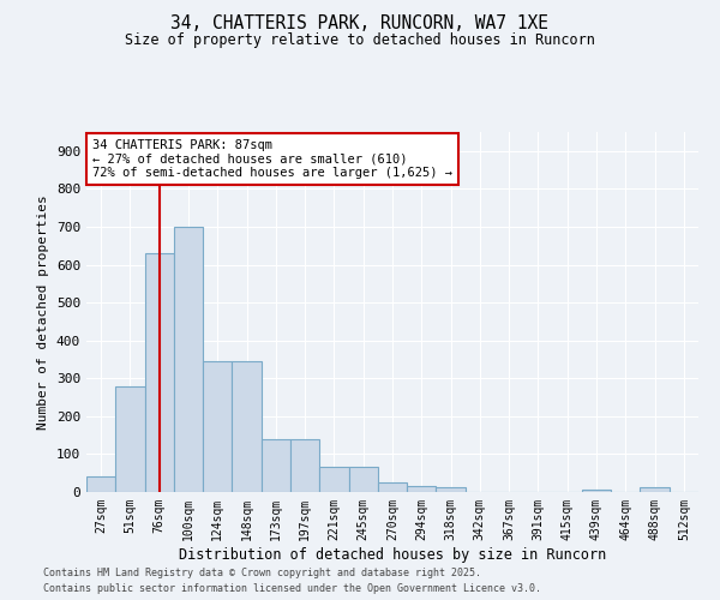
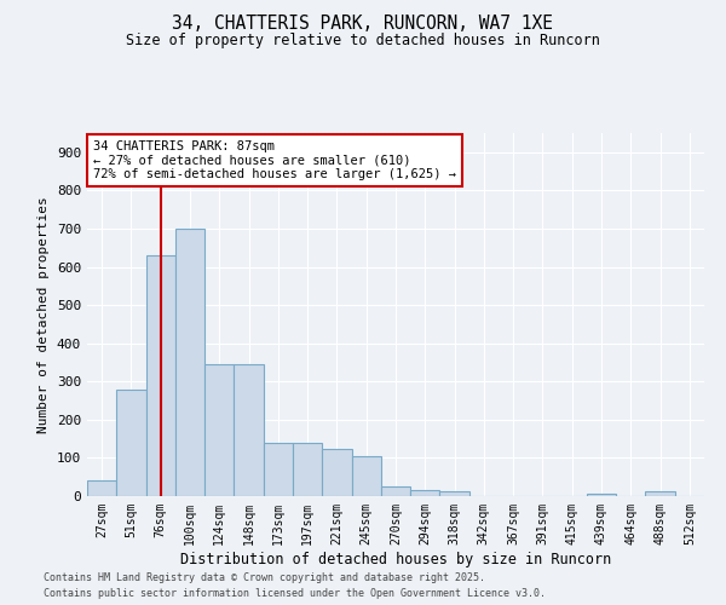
221sqm: 65 -> 125
245sqm: 65 -> 105
